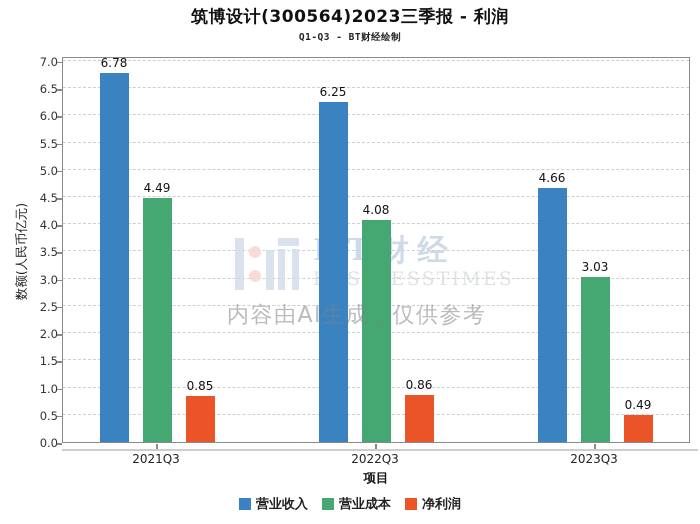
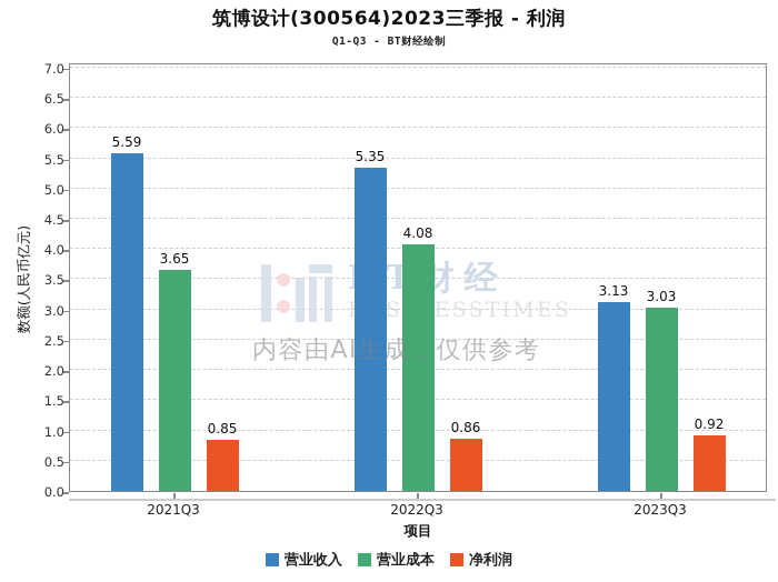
营业收入/2021Q3: 6.78 -> 5.59
营业成本/2021Q3: 4.49 -> 3.65
营业收入/2022Q3: 6.25 -> 5.35
营业收入/2023Q3: 4.66 -> 3.13
净利润/2023Q3: 0.49 -> 0.92
